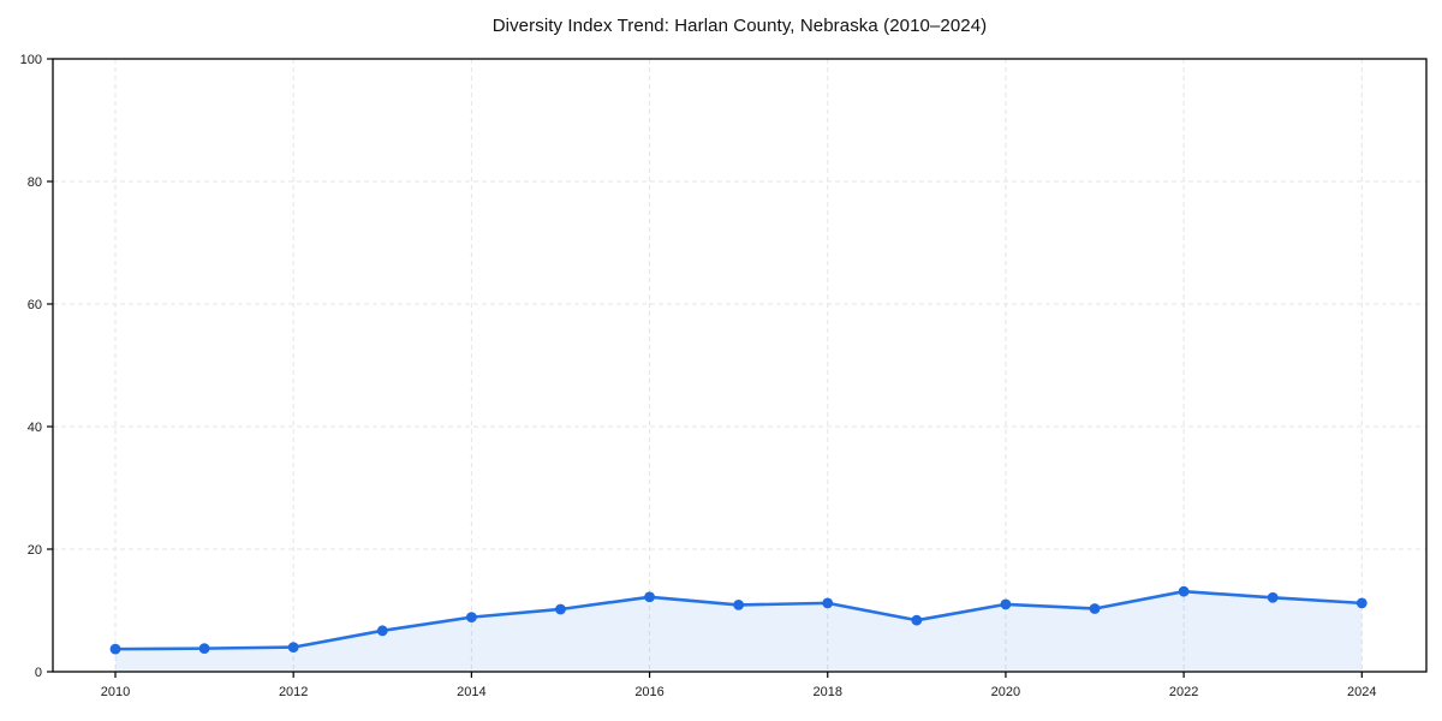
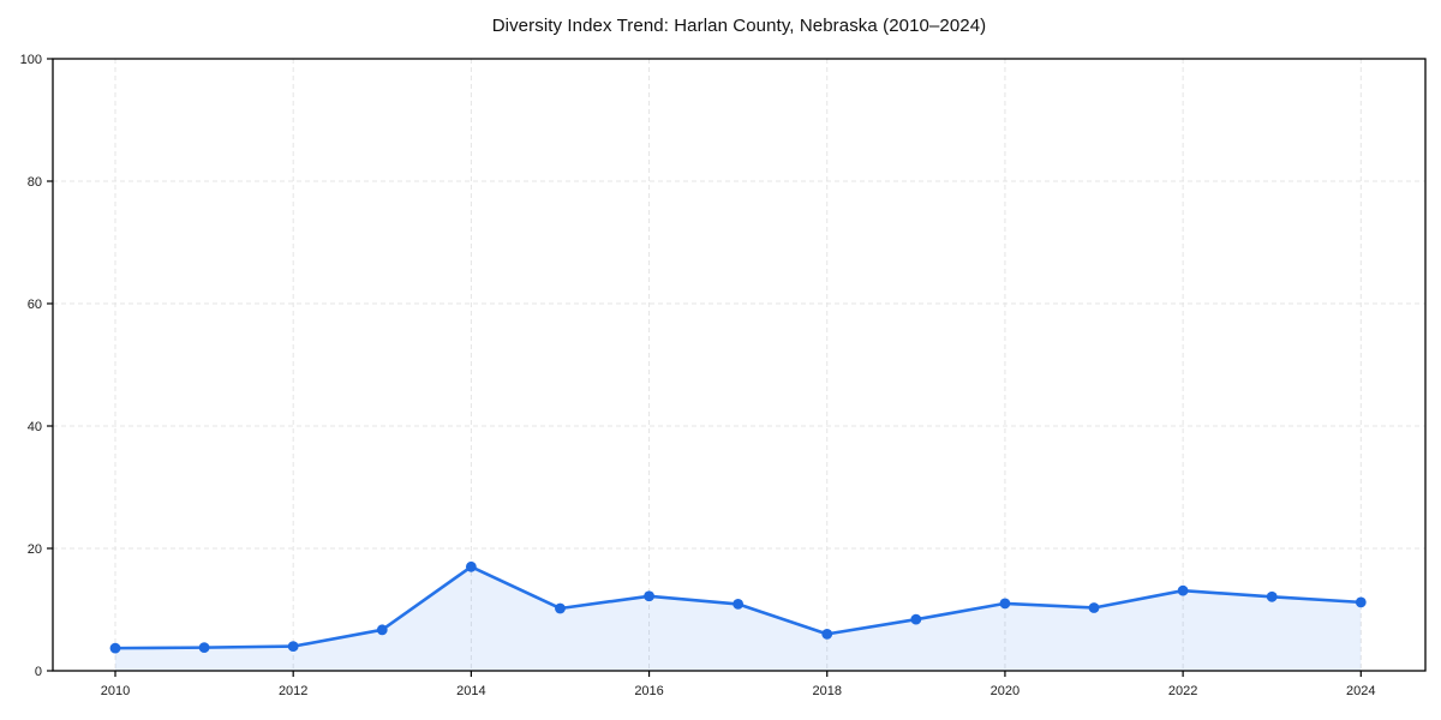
2014: 9 -> 17
2018: 11 -> 6
